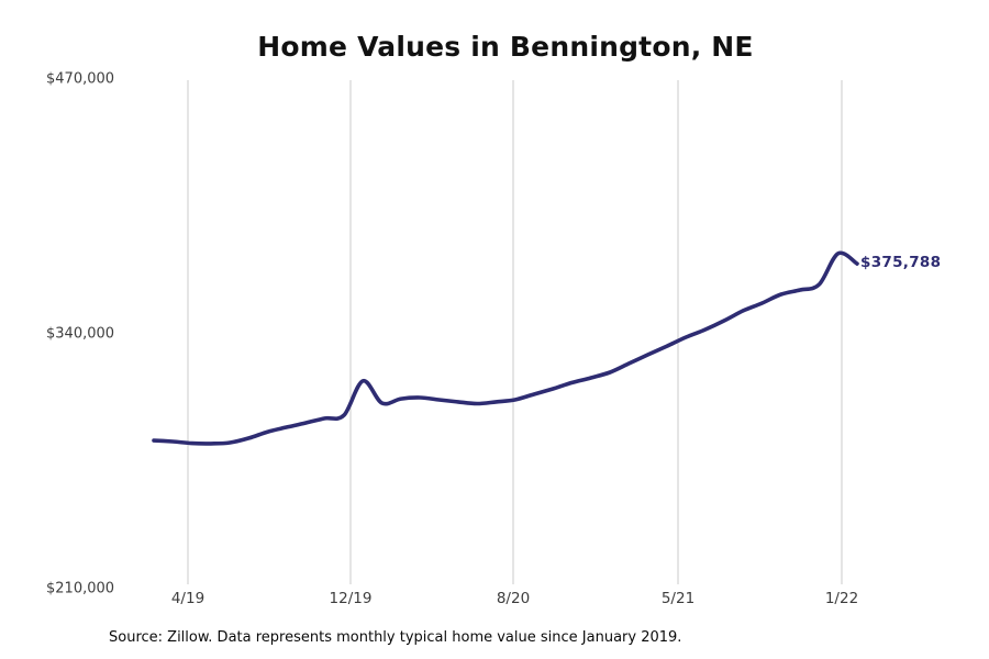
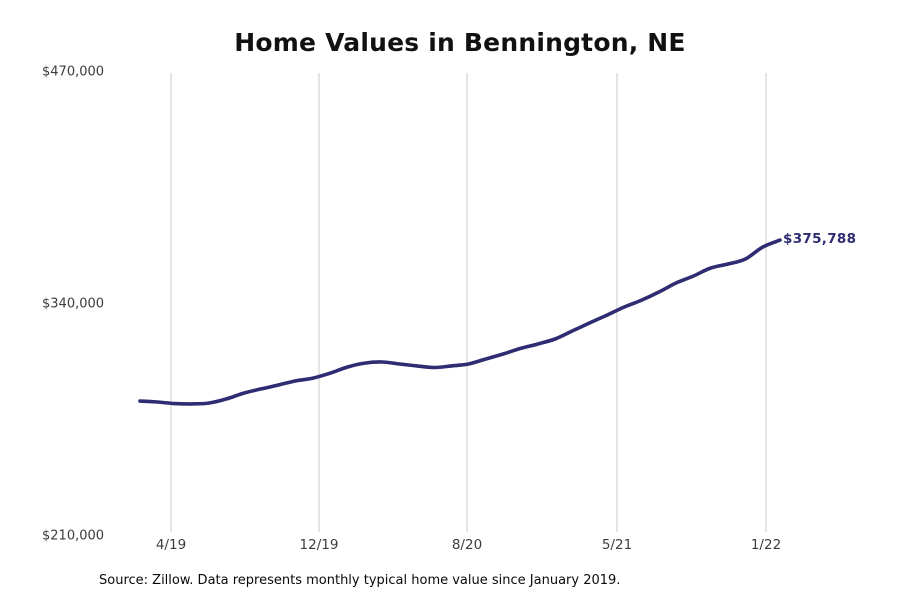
12/19: $316000 -> $301000
1/22: $381000 -> $372000
